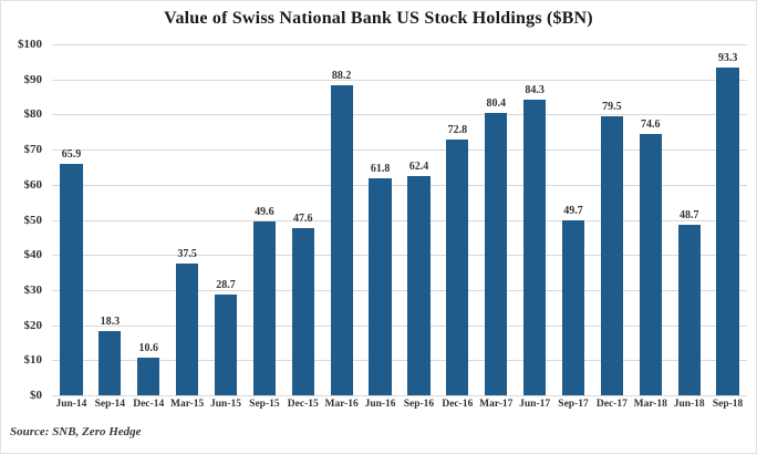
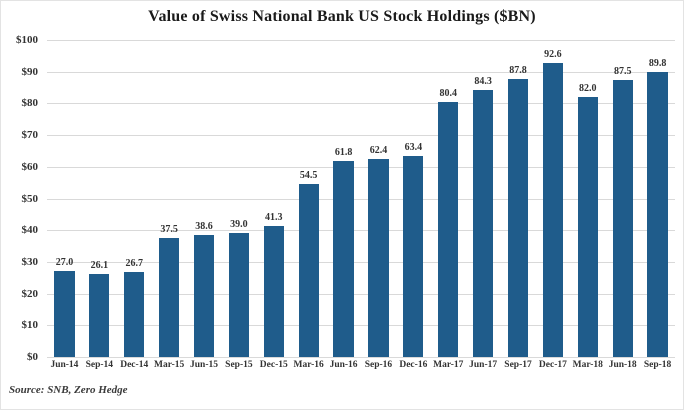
Jun-14: 65.9 -> 27.0
Sep-14: 18.3 -> 26.1
Dec-14: 10.6 -> 26.7
Jun-15: 28.7 -> 38.6
Sep-15: 49.6 -> 39.0
Dec-15: 47.6 -> 41.3
Mar-16: 88.2 -> 54.5
Dec-16: 72.8 -> 63.4
Sep-17: 49.7 -> 87.8
Dec-17: 79.5 -> 92.6
Mar-18: 74.6 -> 82.0
Jun-18: 48.7 -> 87.5
Sep-18: 93.3 -> 89.8
